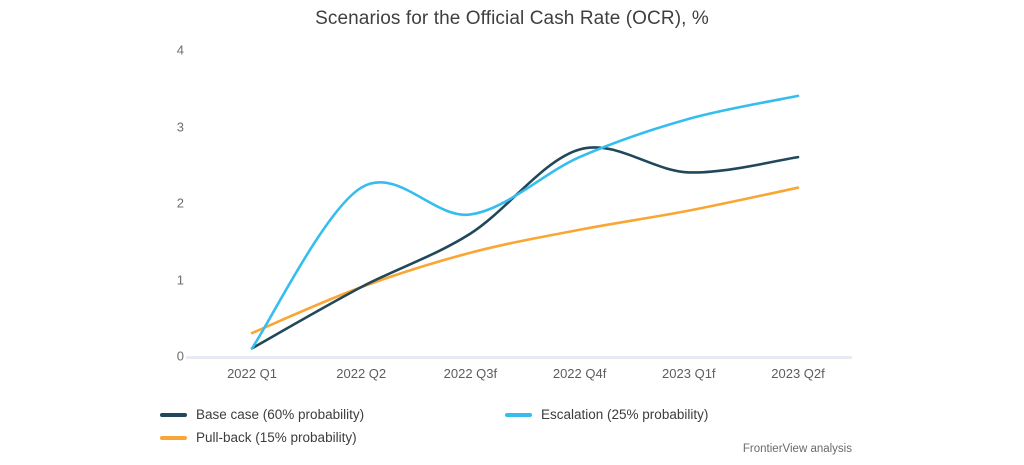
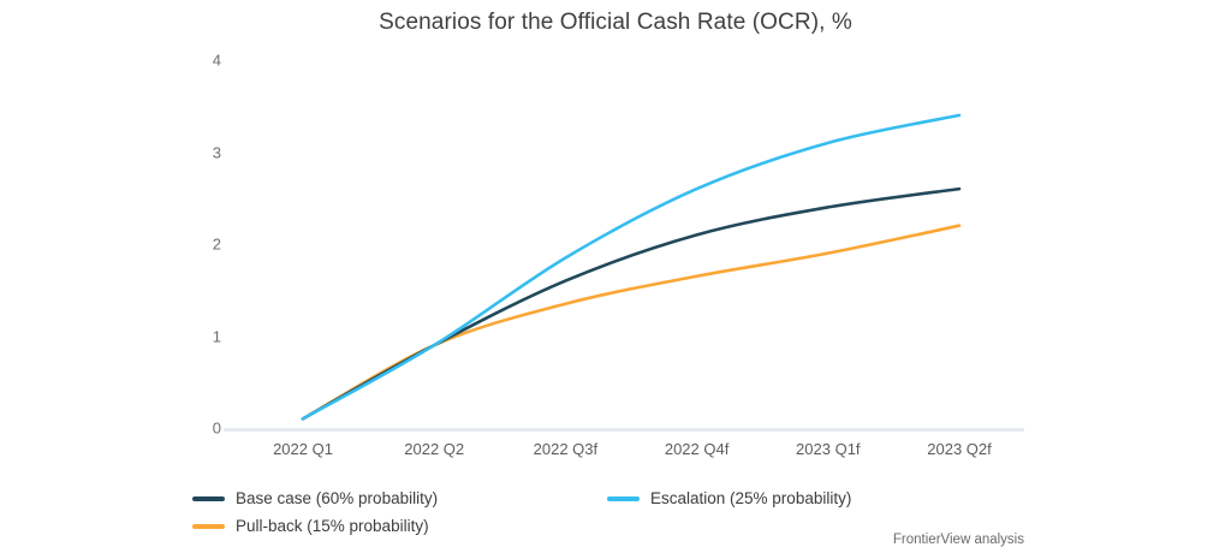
Pull-back (15% probability)/2022 Q1: 0.3 -> 0.1
Escalation (25% probability)/2022 Q2: 2.2 -> 0.9
Base case (60% probability)/2022 Q4f: 2.7 -> 2.1
